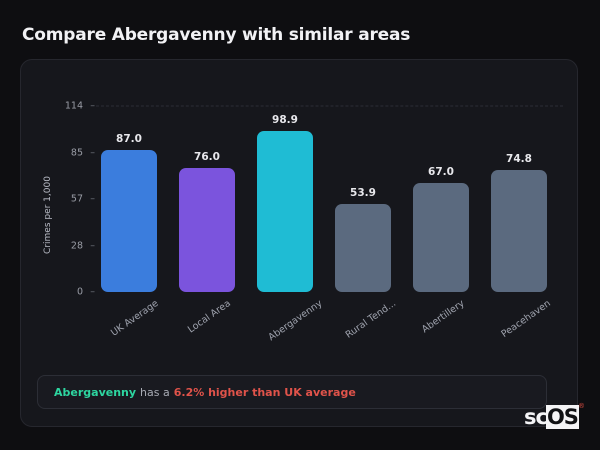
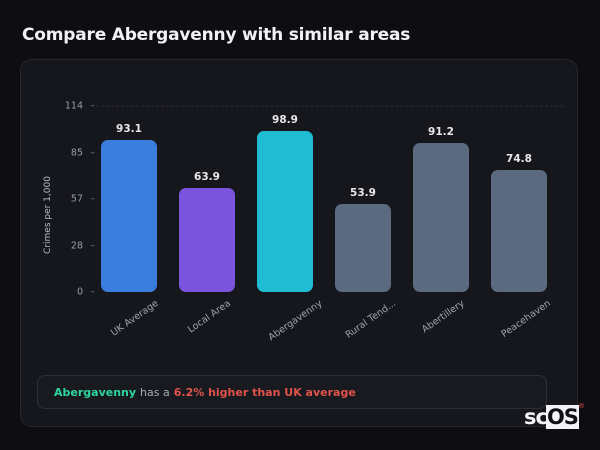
UK Average: 87.0 -> 93.1
Local Area: 76.0 -> 63.9
Abertillery: 67.0 -> 91.2
